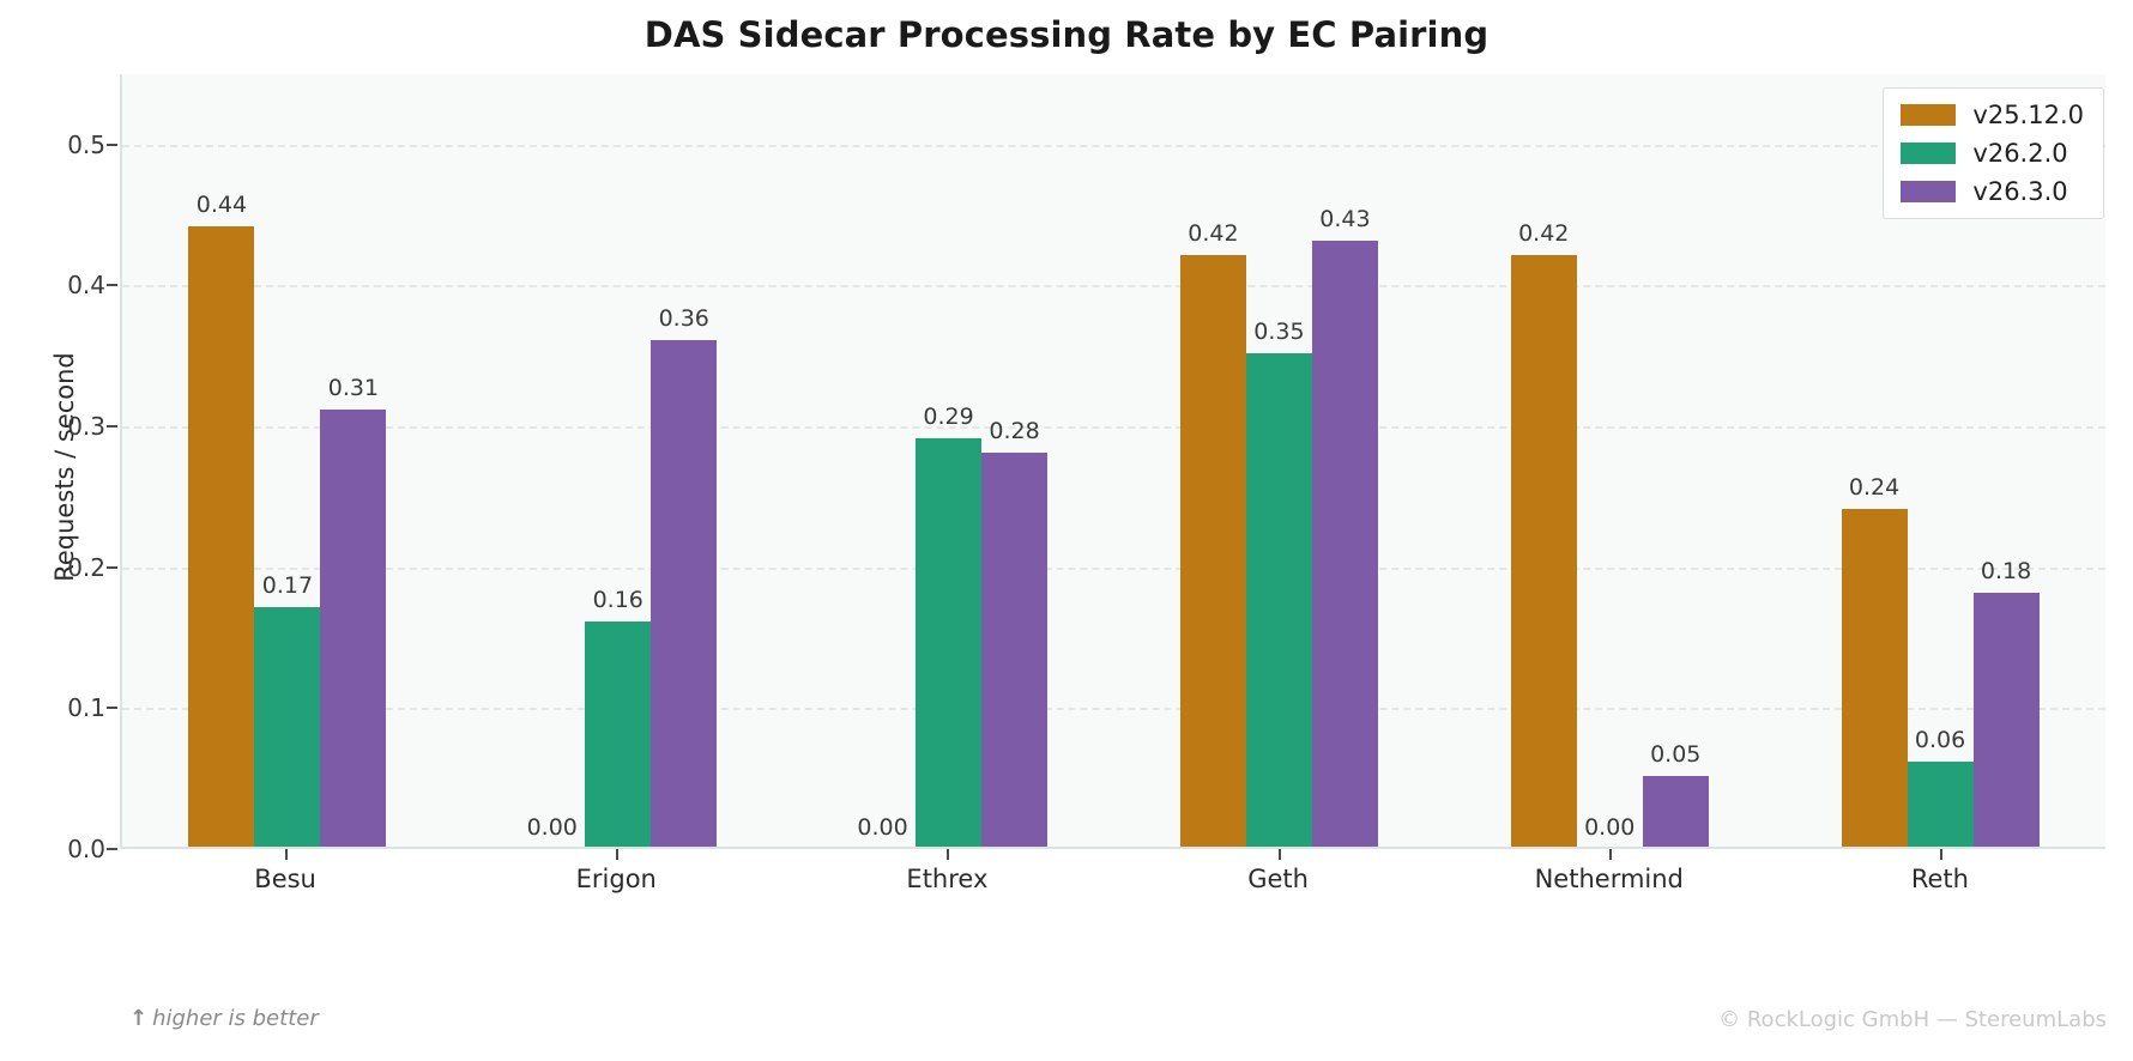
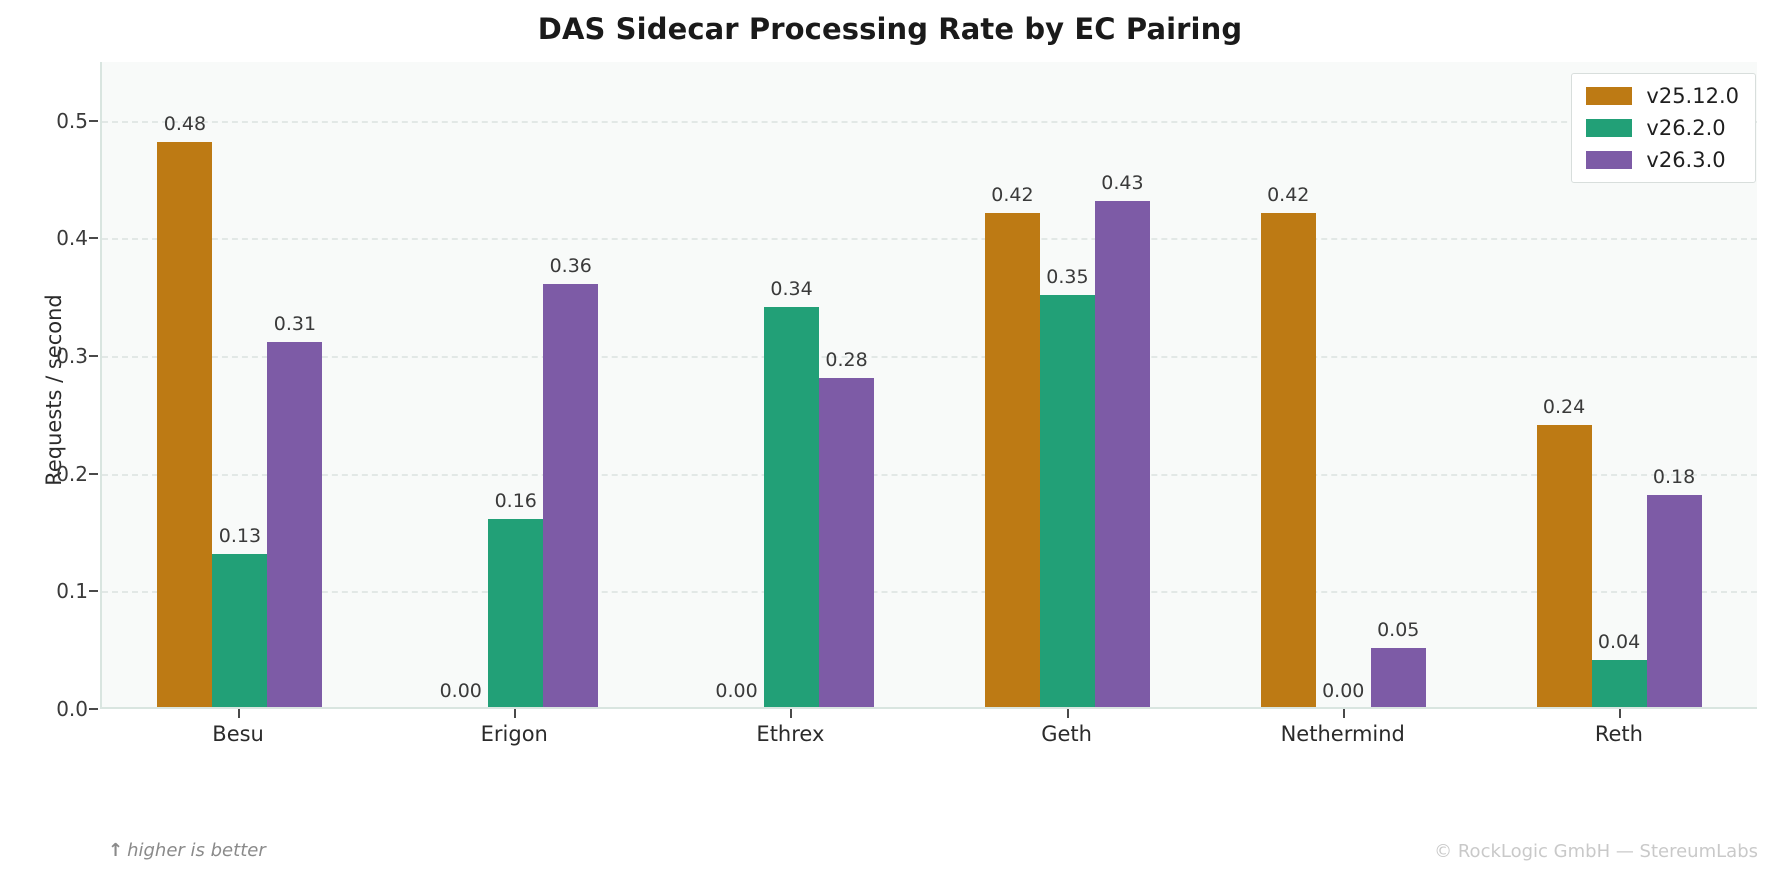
v25.12.0/Besu: 0.44 -> 0.48
v26.2.0/Besu: 0.17 -> 0.13
v26.2.0/Ethrex: 0.29 -> 0.34
v26.2.0/Reth: 0.06 -> 0.04
